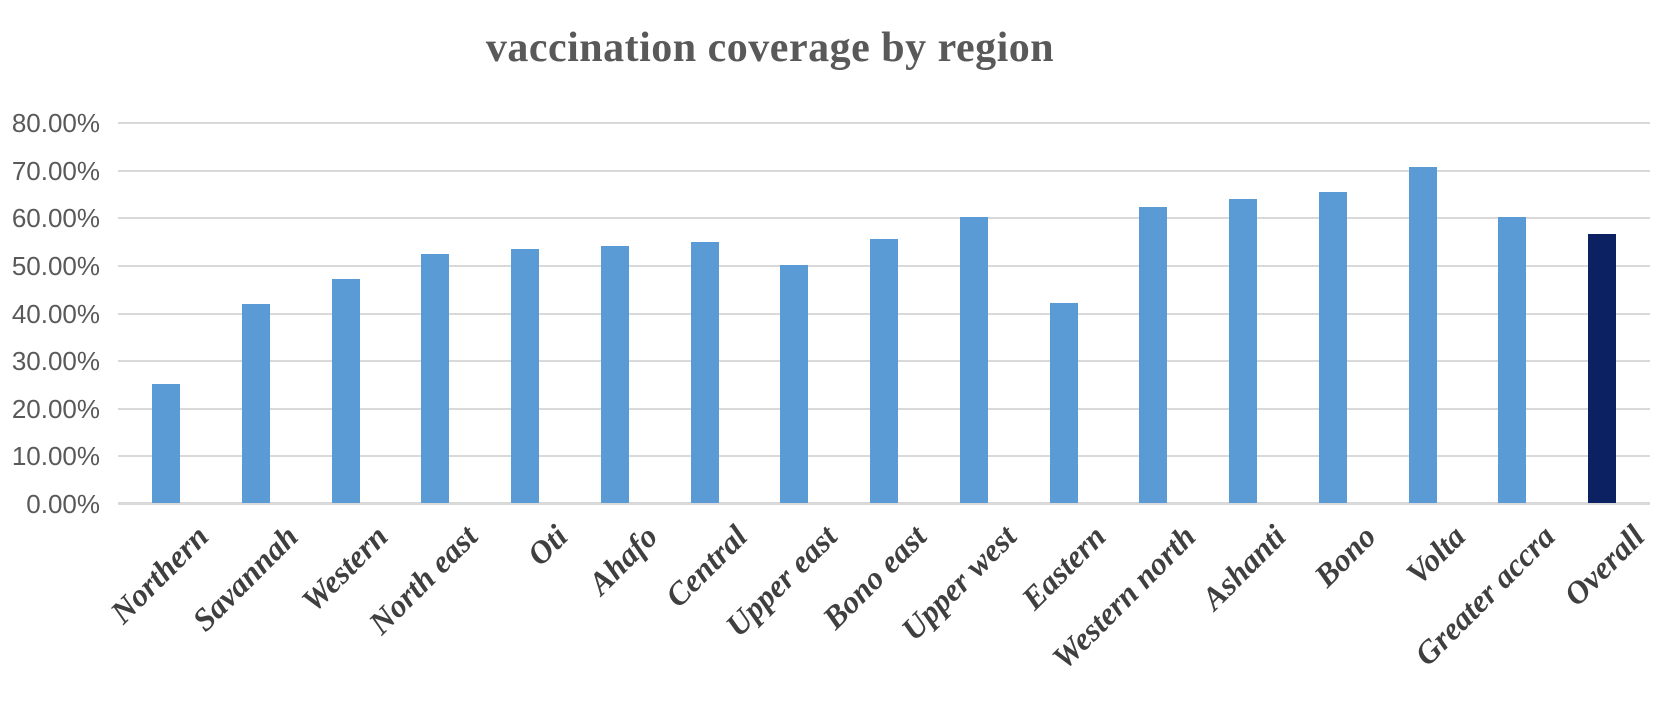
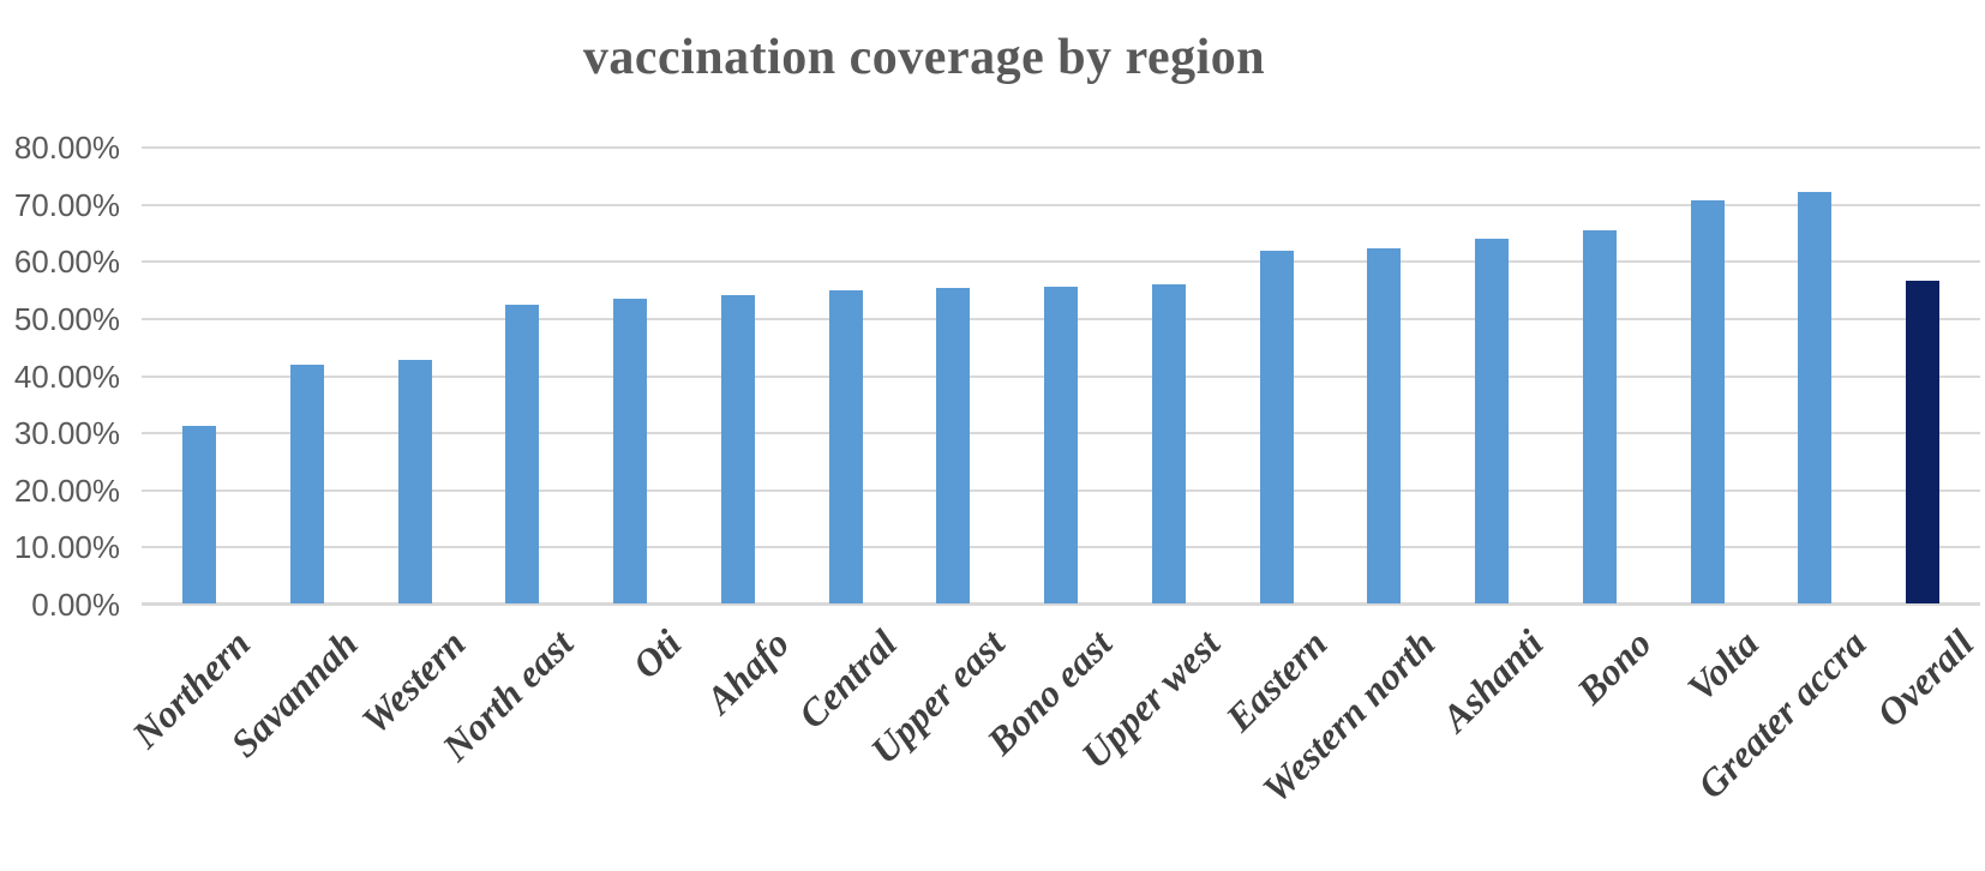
Northern: 25% -> 31%
Western: 47% -> 43%
Upper east: 50% -> 55%
Upper west: 60% -> 56%
Eastern: 42% -> 62%
Greater accra: 60% -> 72%
